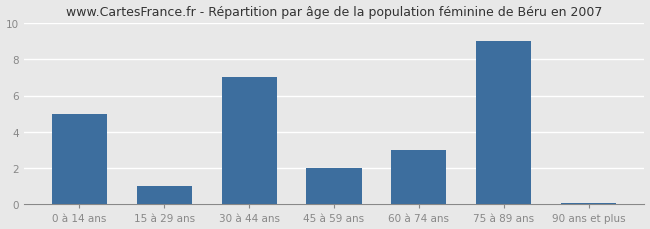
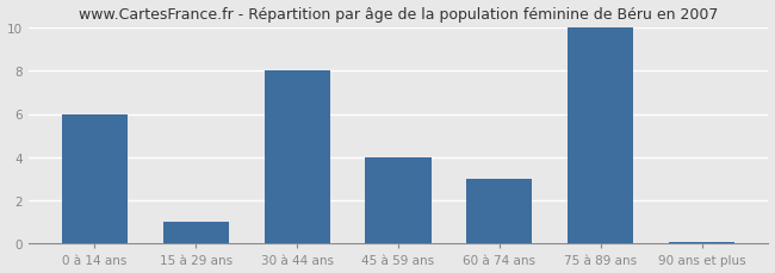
0 à 14 ans: 5.0 -> 6.0
30 à 44 ans: 7.0 -> 8.0
45 à 59 ans: 2.0 -> 4.0
75 à 89 ans: 9.0 -> 10.0
